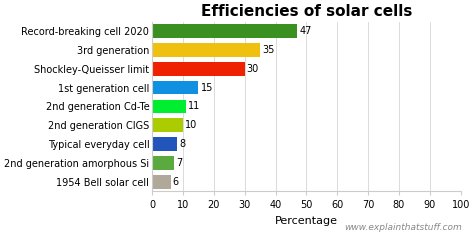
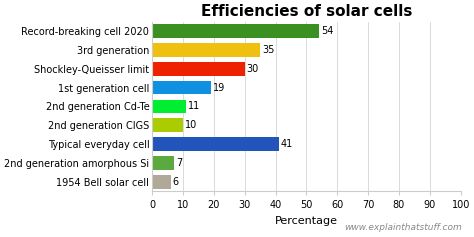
Record-breaking cell 2020: 47 -> 54
1st generation cell: 15 -> 19
Typical everyday cell: 8 -> 41
